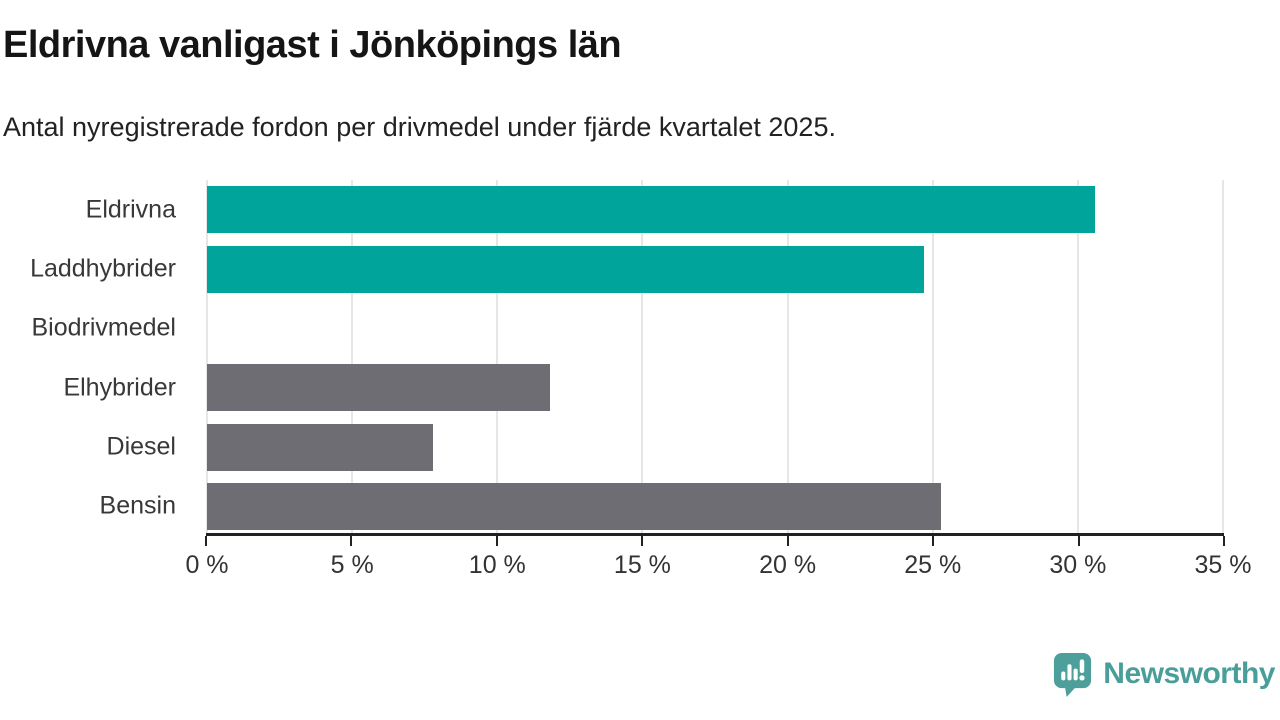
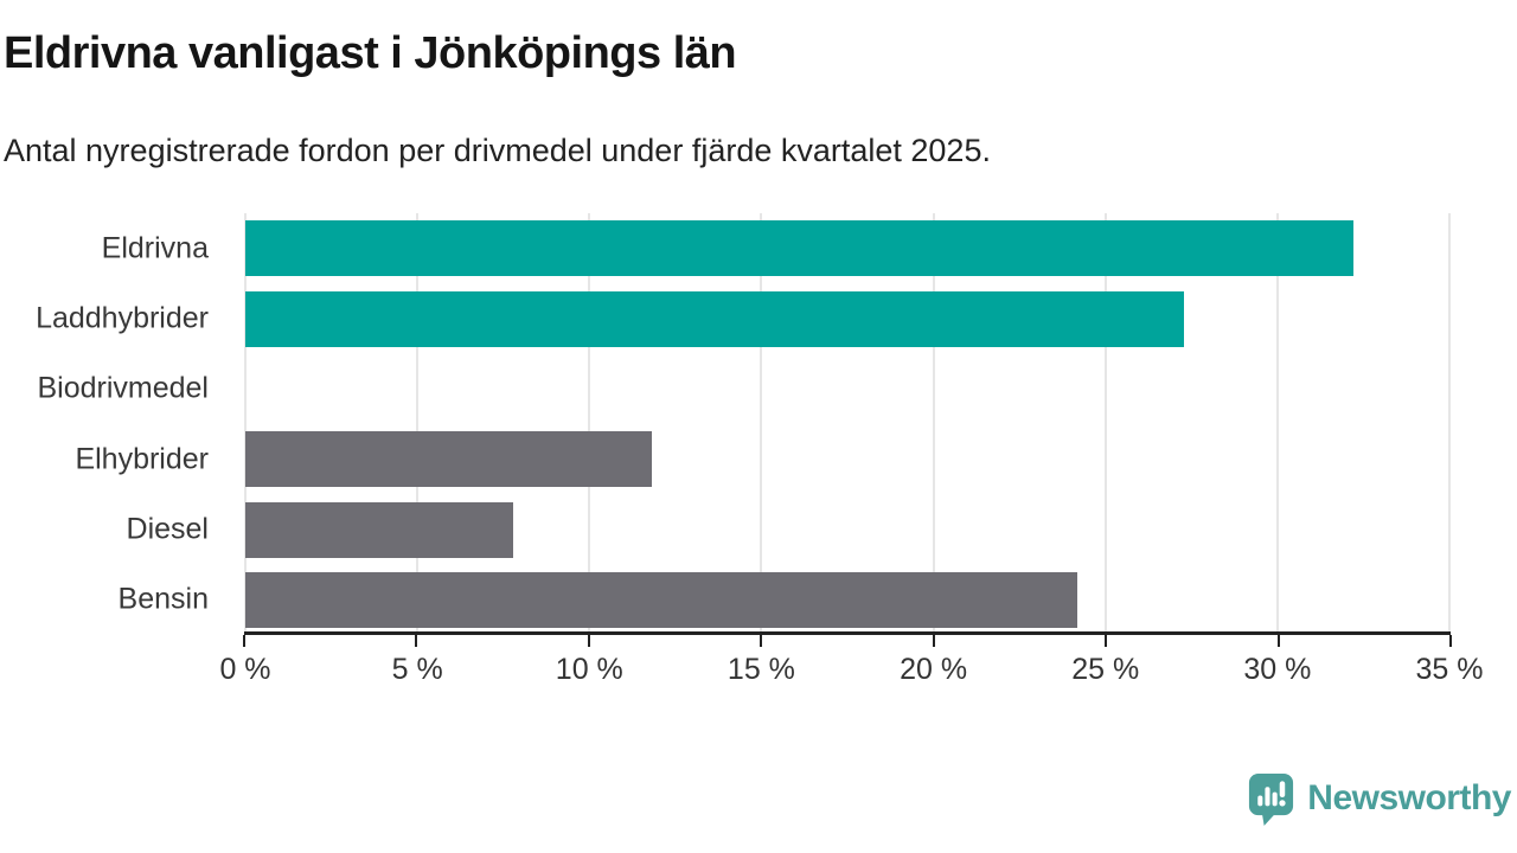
Eldrivna: 30.6% -> 32.2%
Laddhybrider: 24.7% -> 27.3%
Bensin: 25.3% -> 24.2%
